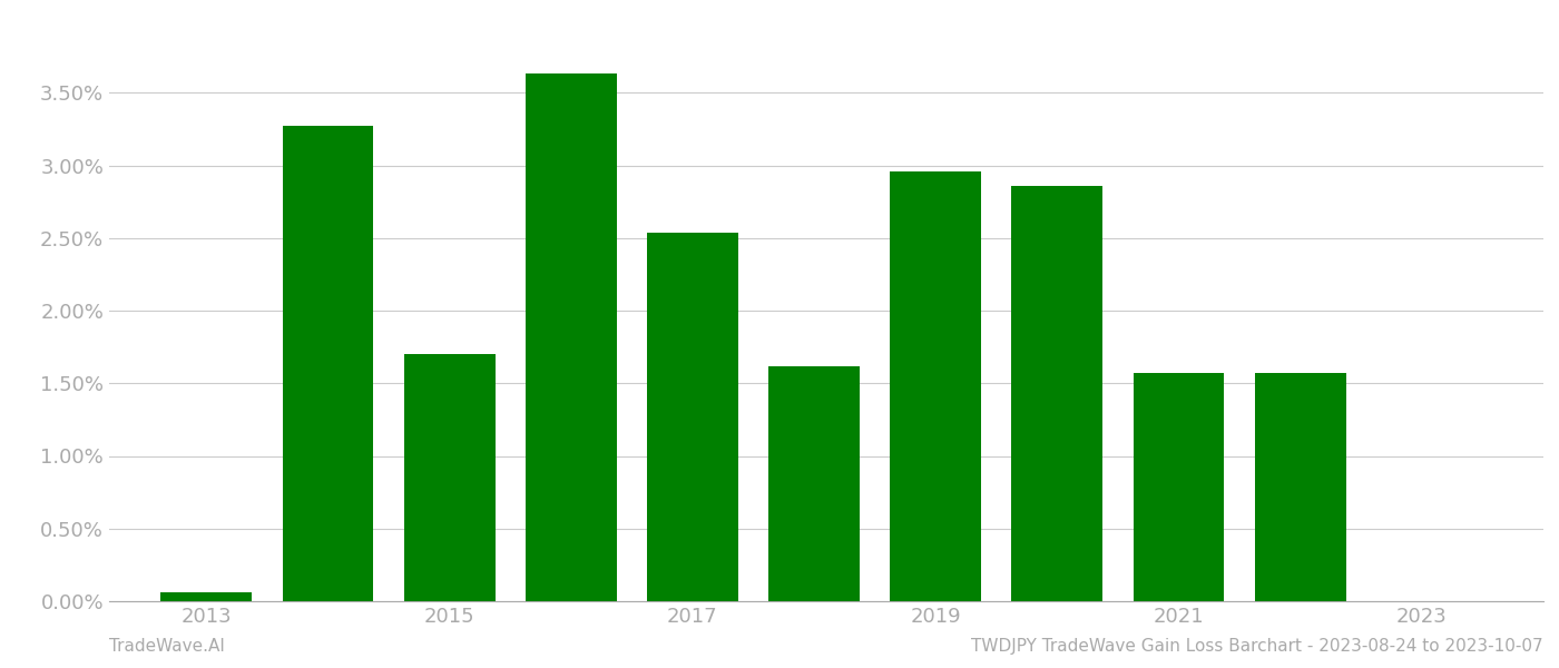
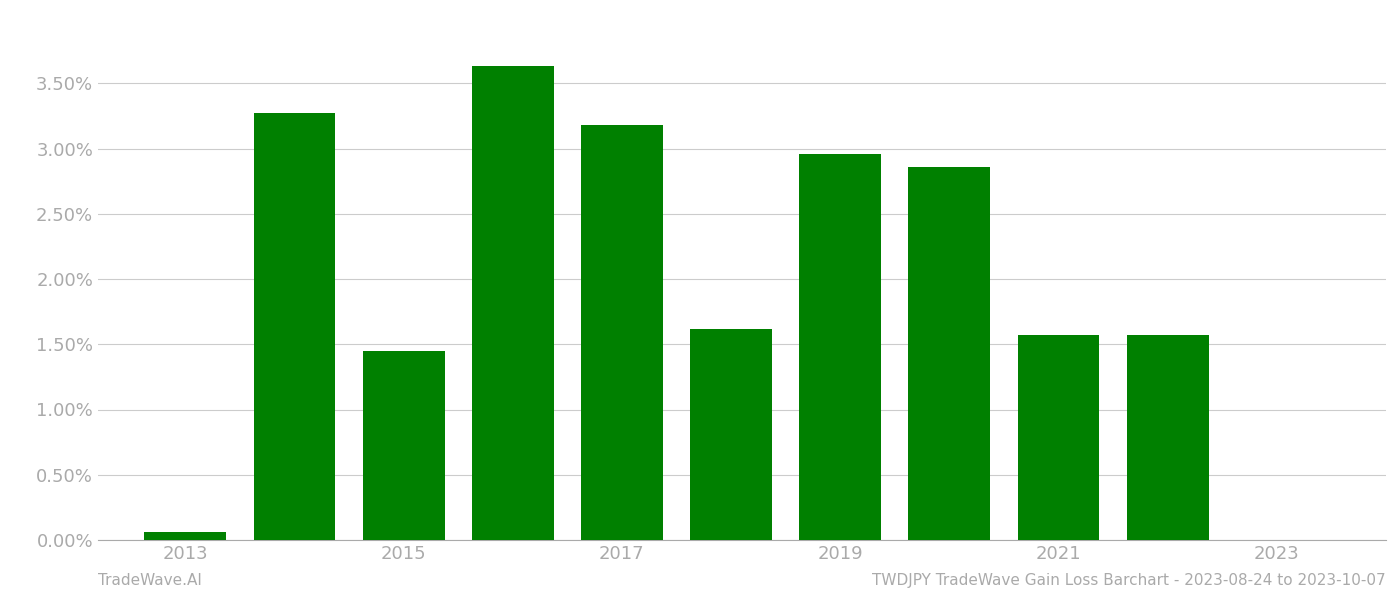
2015: 1.70% -> 1.45%
2017: 2.54% -> 3.18%
